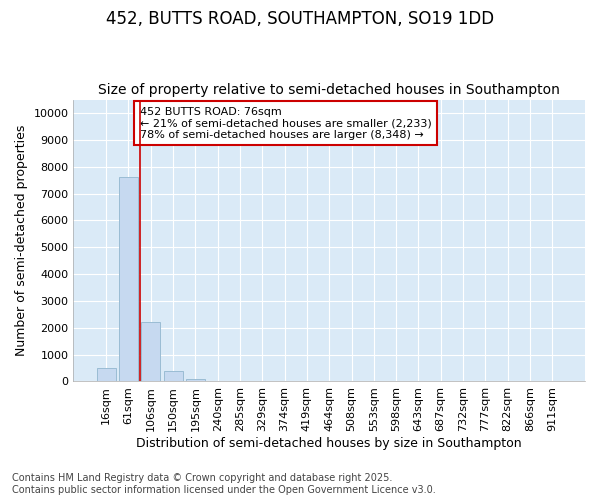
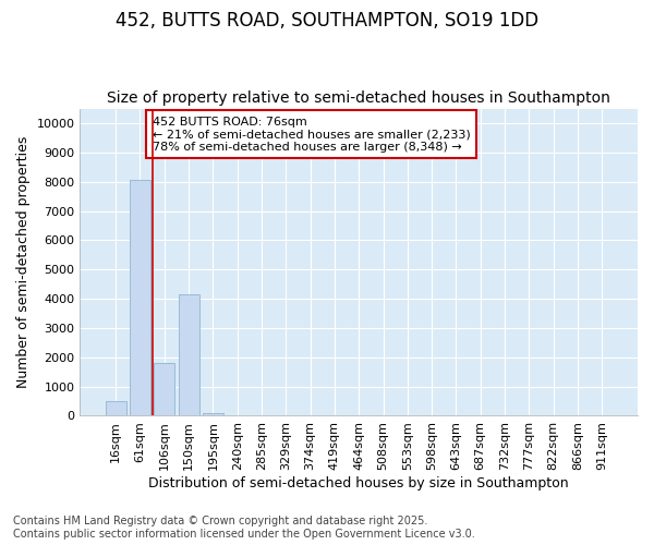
61sqm: 7600 -> 8050
106sqm: 2200 -> 1800
150sqm: 380 -> 4150
